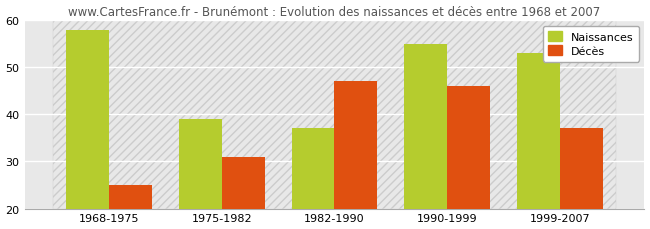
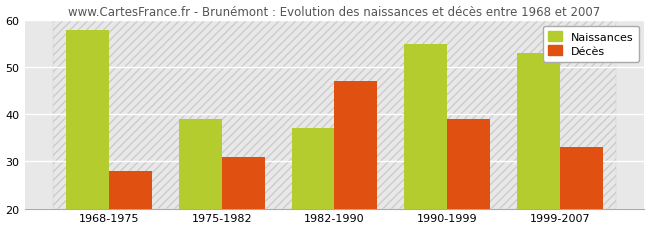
Décès/1968-1975: 25 -> 28
Décès/1990-1999: 46 -> 39
Décès/1999-2007: 37 -> 33
